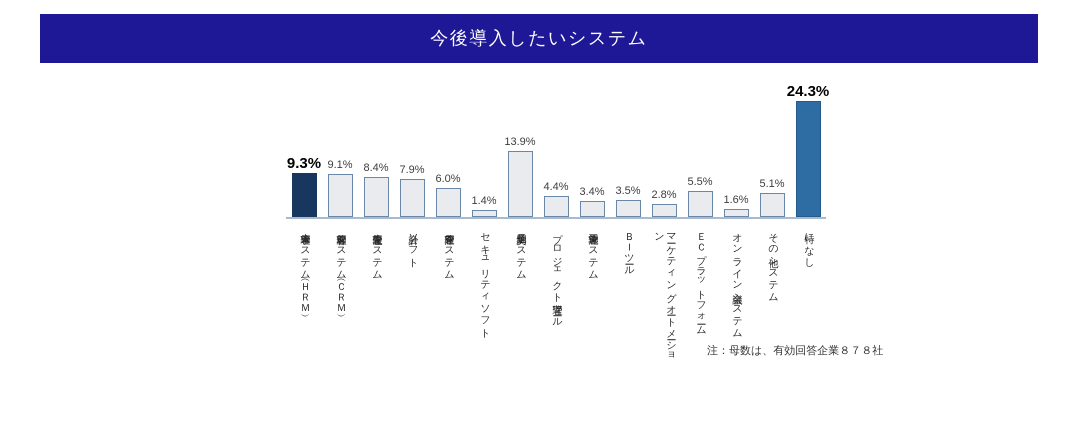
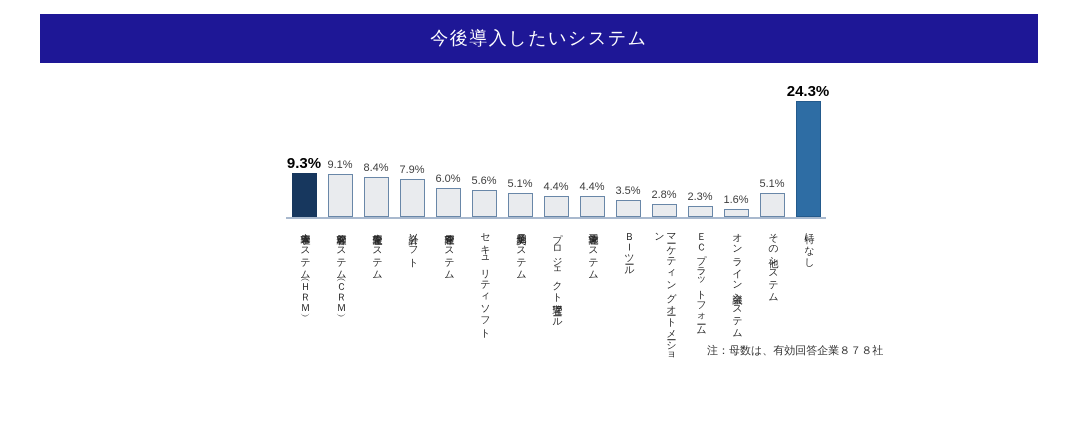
セキュリティソフト: 1.4% -> 5.6%
電子契約システム: 13.9% -> 5.1%
施工管理システム: 3.4% -> 4.4%
ＥＣプラットフォーム: 5.5% -> 2.3%
